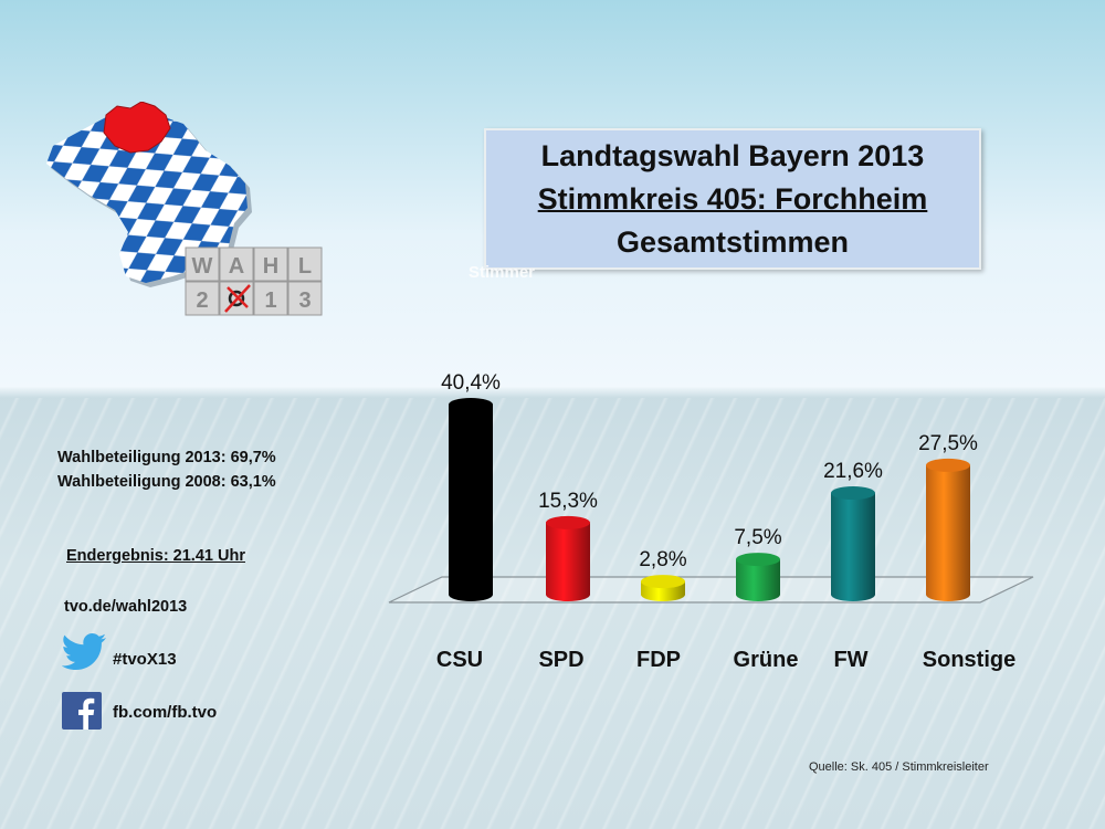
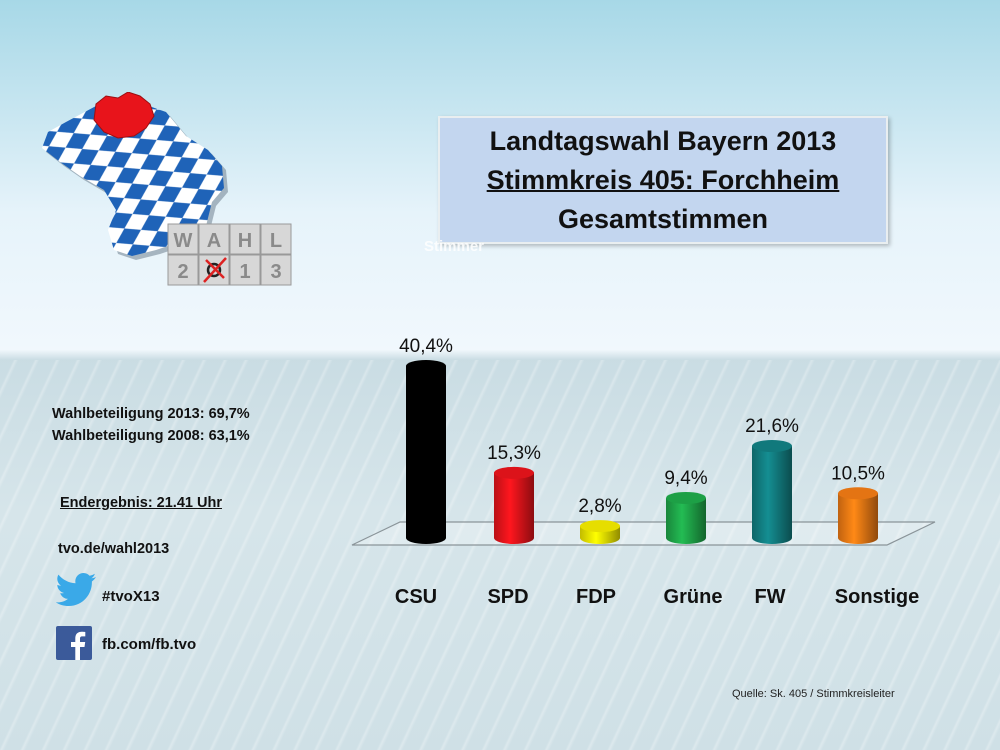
Grüne: 7,5% -> 9,4%
Sonstige: 27,5% -> 10,5%
